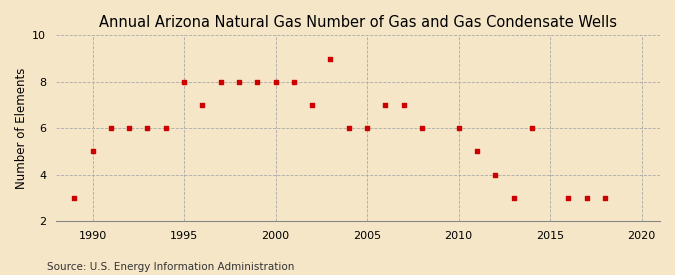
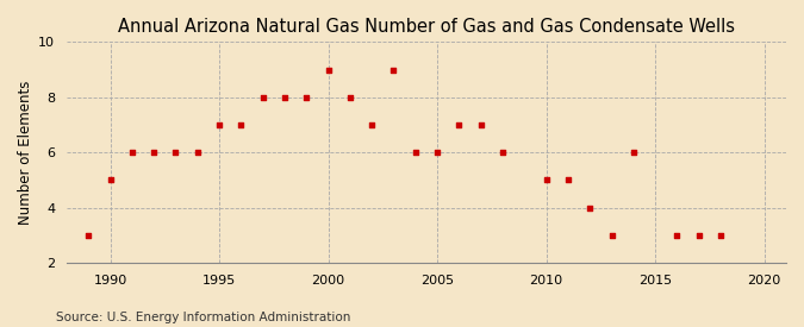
1995: 8 -> 7
2000: 8 -> 9
2010: 6 -> 5
